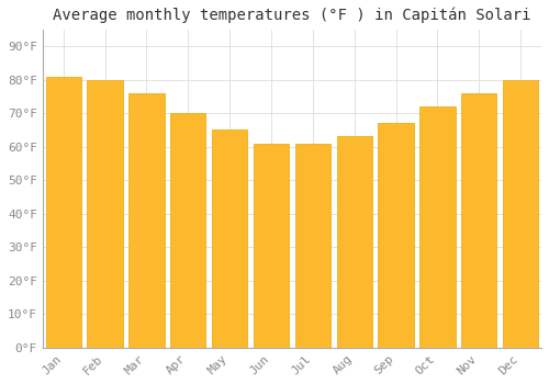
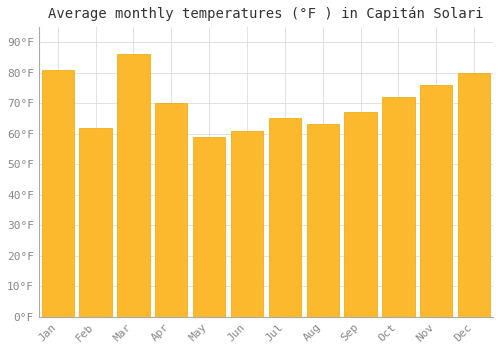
Feb: 80°F -> 62°F
Mar: 76°F -> 86°F
May: 65°F -> 59°F
Jul: 61°F -> 65°F
